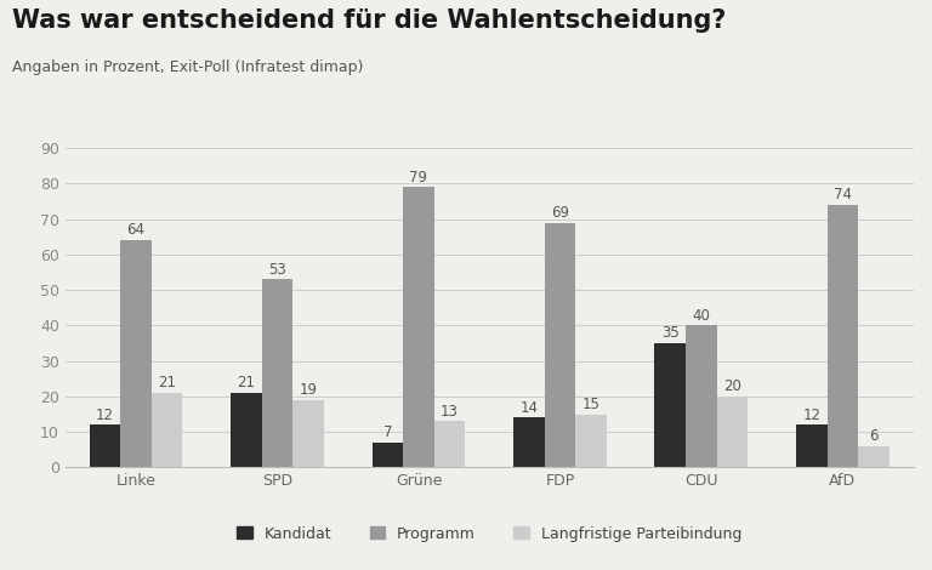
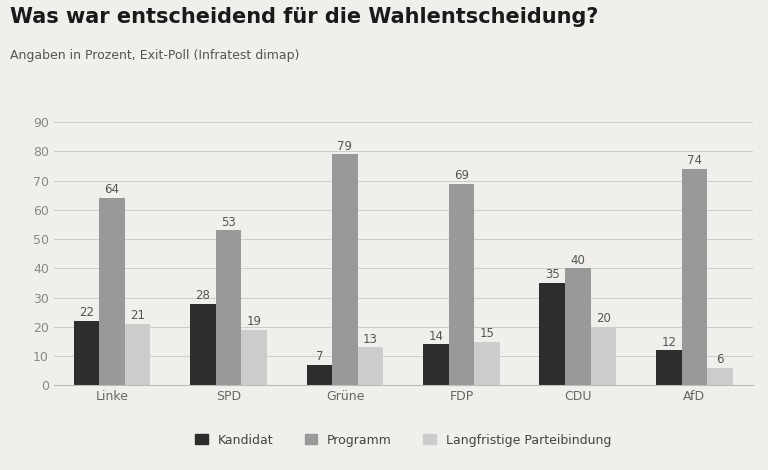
Kandidat/Linke: 12 -> 22
Kandidat/SPD: 21 -> 28
